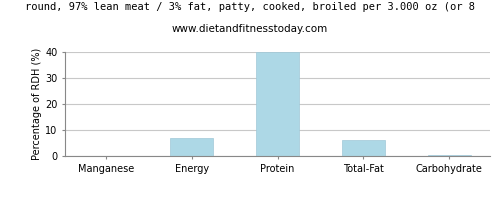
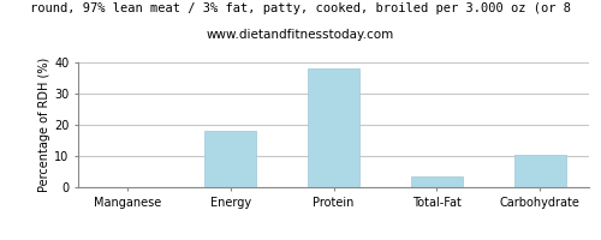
Energy: 7.0 -> 18.0
Protein: 40.0 -> 38.0
Total-Fat: 6.2 -> 3.5
Carbohydrate: 0.5 -> 10.5
